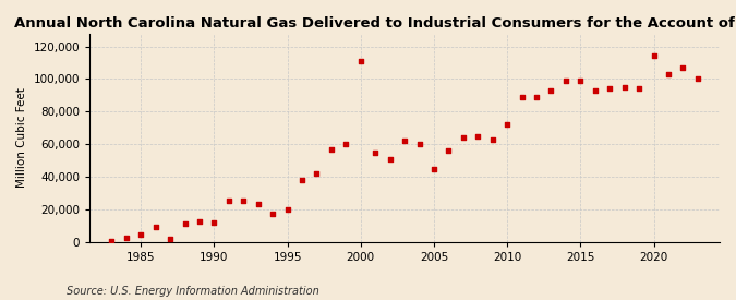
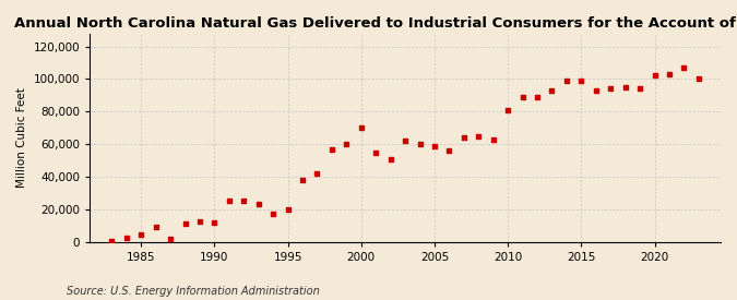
2000: 111,000 -> 70,000
2005: 45,000 -> 59,000
2010: 72,000 -> 81,000
2020: 114,000 -> 102,000
